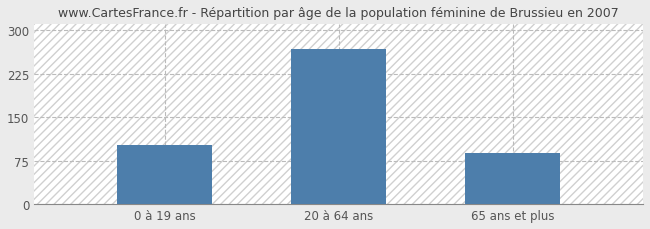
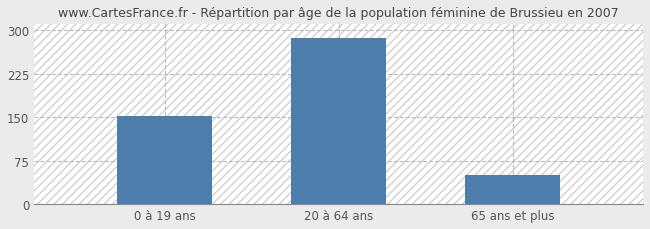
0 à 19 ans: 102 -> 152
20 à 64 ans: 268 -> 287
65 ans et plus: 88 -> 50
